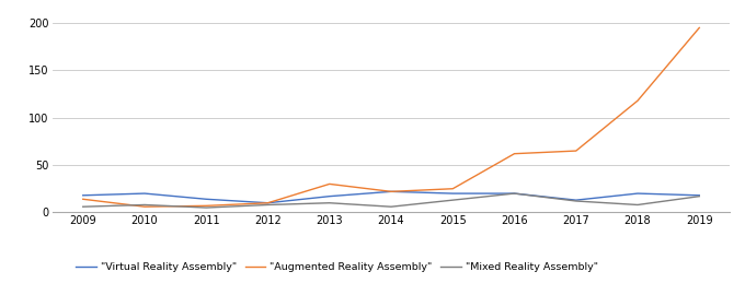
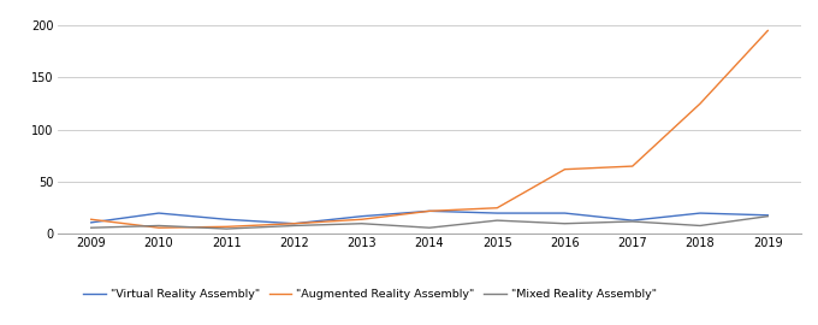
"Virtual Reality Assembly"/2009: 18 -> 11
"Augmented Reality Assembly"/2013: 30 -> 14
"Mixed Reality Assembly"/2016: 20 -> 10
"Augmented Reality Assembly"/2018: 118 -> 125
